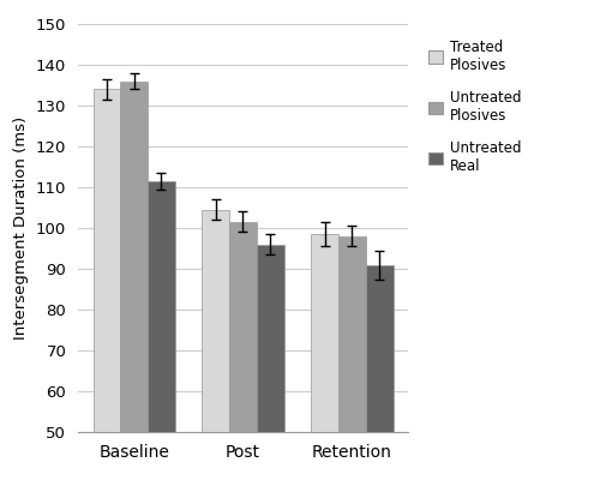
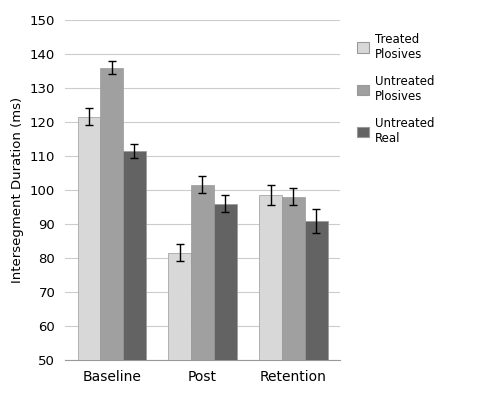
Treated Plosives/Baseline: 134.0 -> 121.5
Treated Plosives/Post: 104.5 -> 81.5
